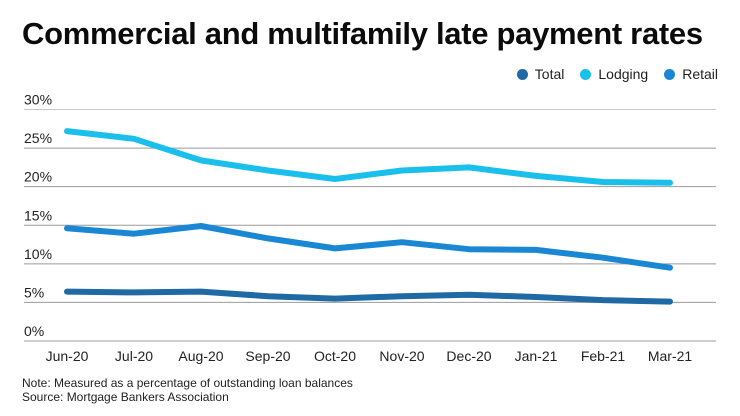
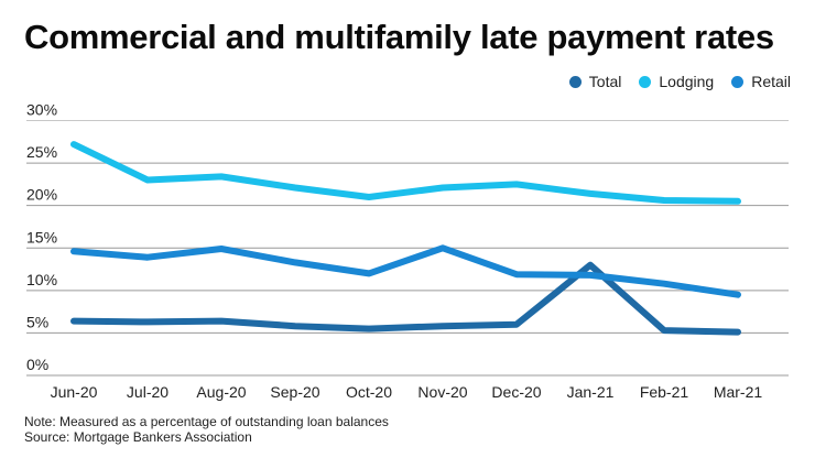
Lodging/Jul-20: 26% -> 23%
Retail/Nov-20: 13% -> 15%
Total/Jan-21: 6% -> 13%
